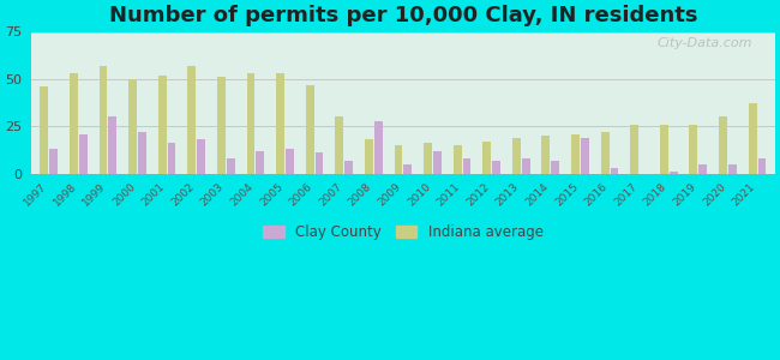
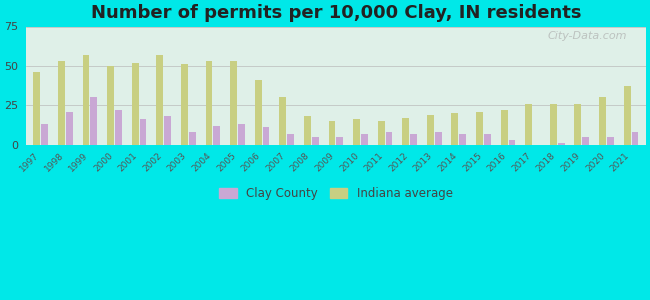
Indiana average/2006: 47 -> 41
Clay County/2008: 28 -> 5
Clay County/2010: 12 -> 7
Clay County/2015: 19 -> 7
